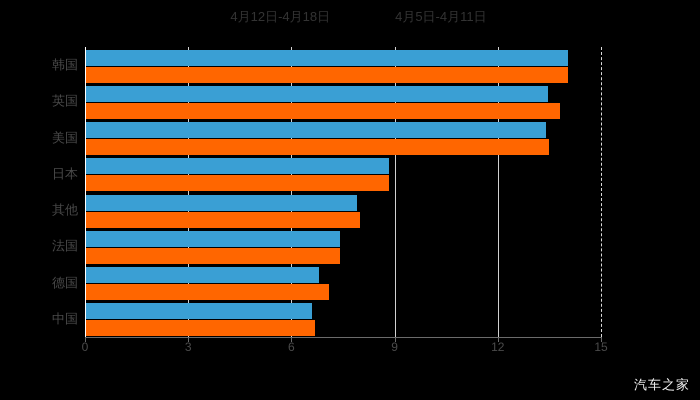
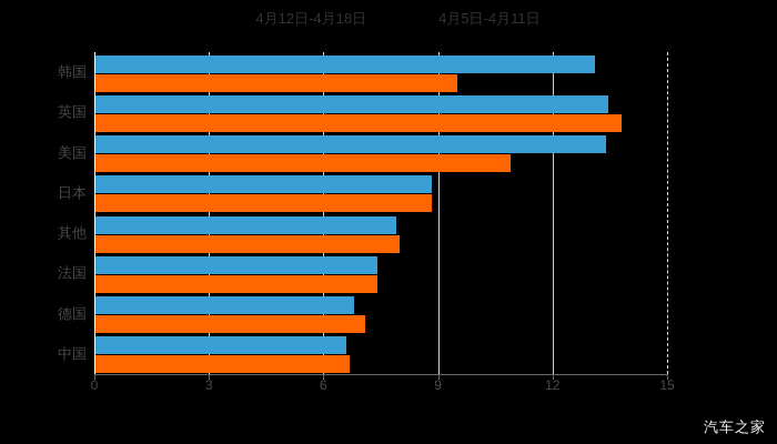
4月12日-4月18日/韩国: 14.1 -> 13.1
4月5日-4月11日/韩国: 14.1 -> 9.5
4月5日-4月11日/美国: 13.5 -> 10.9
